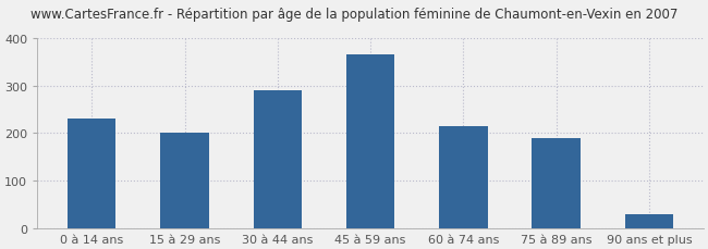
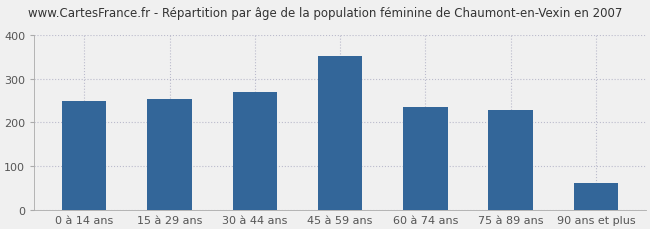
0 à 14 ans: 230 -> 248
15 à 29 ans: 200 -> 254
30 à 44 ans: 290 -> 270
45 à 59 ans: 365 -> 352
60 à 74 ans: 215 -> 234
75 à 89 ans: 190 -> 229
90 ans et plus: 30 -> 62
